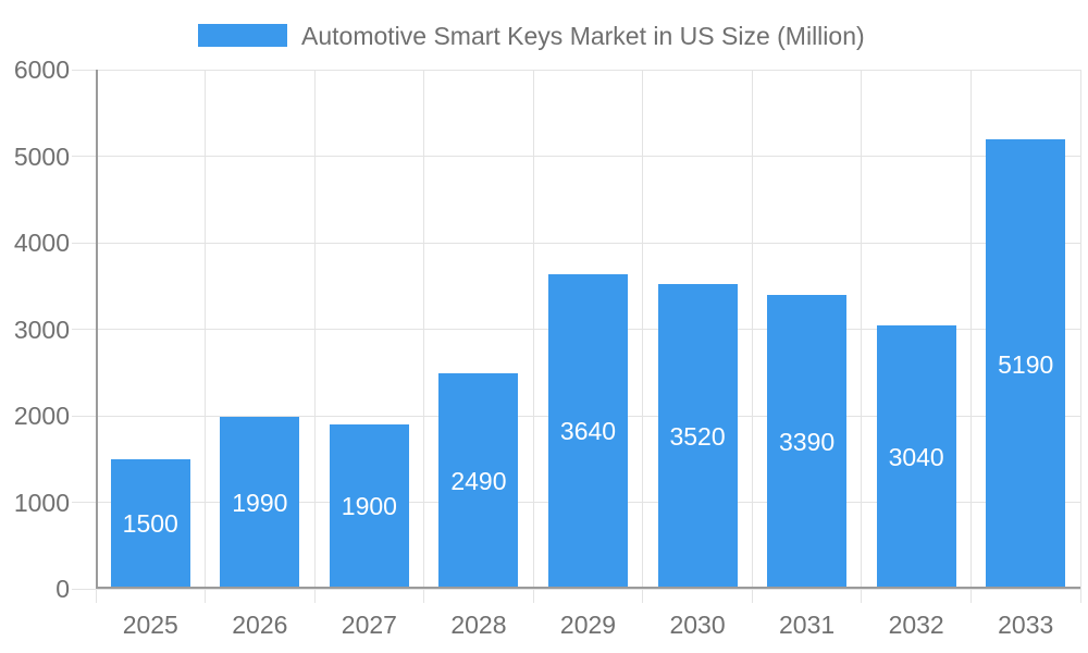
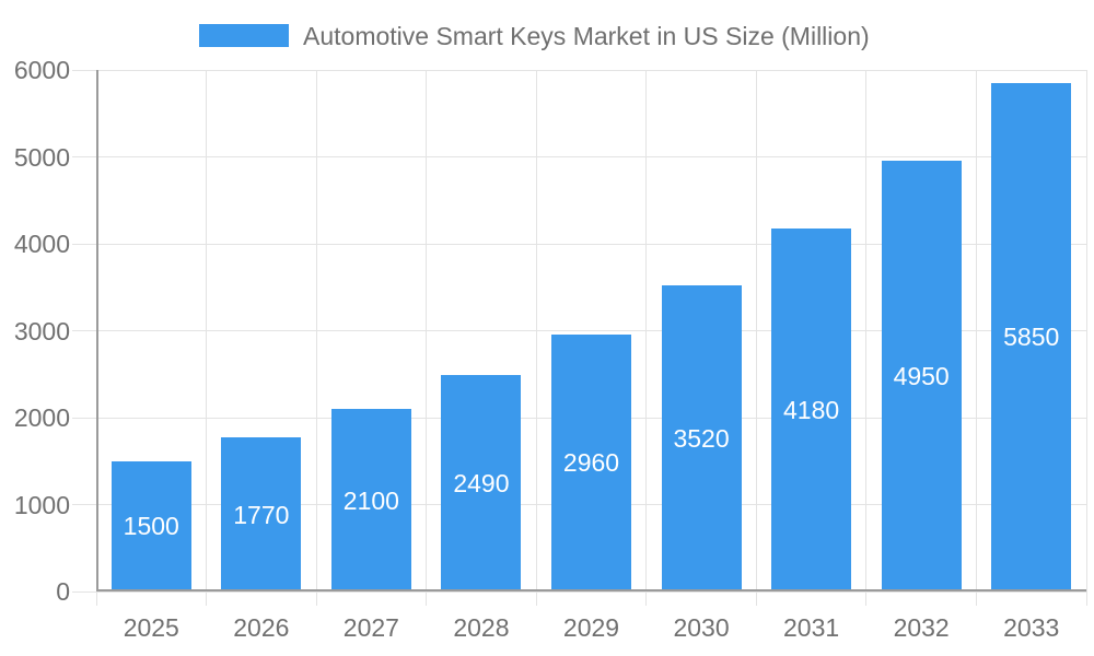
2026: 1990 -> 1770
2027: 1900 -> 2100
2029: 3640 -> 2960
2031: 3390 -> 4180
2032: 3040 -> 4950
2033: 5190 -> 5850
